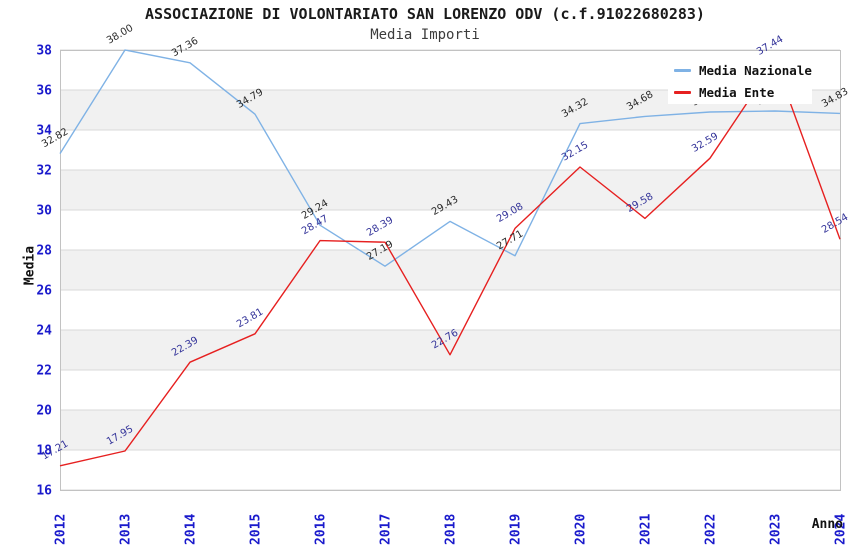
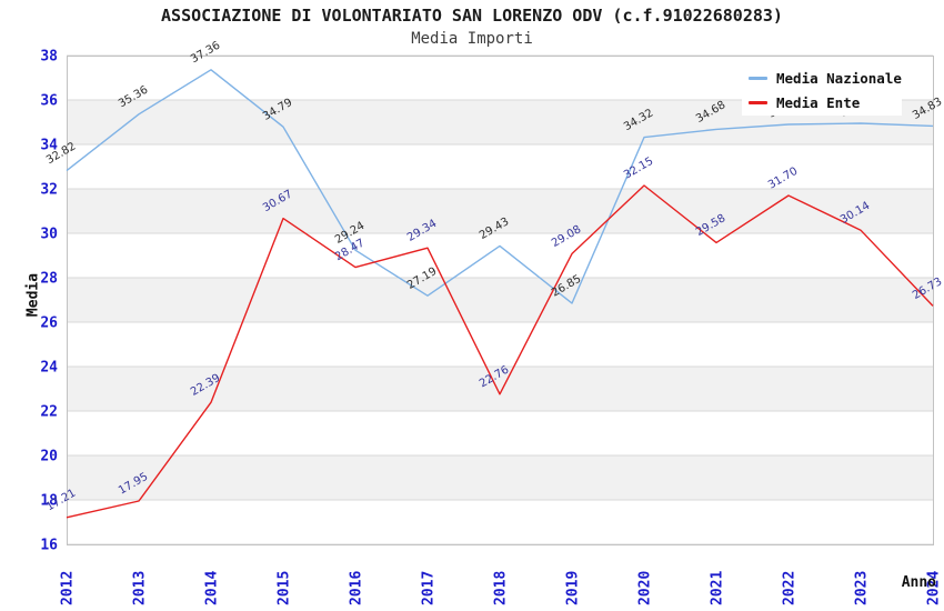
Media Nazionale/2013: 38.00 -> 35.36
Media Ente/2015: 23.81 -> 30.67
Media Ente/2017: 28.39 -> 29.34
Media Nazionale/2019: 27.71 -> 26.85
Media Ente/2022: 32.59 -> 31.70
Media Ente/2023: 37.44 -> 30.14
Media Ente/2024: 28.54 -> 26.73
